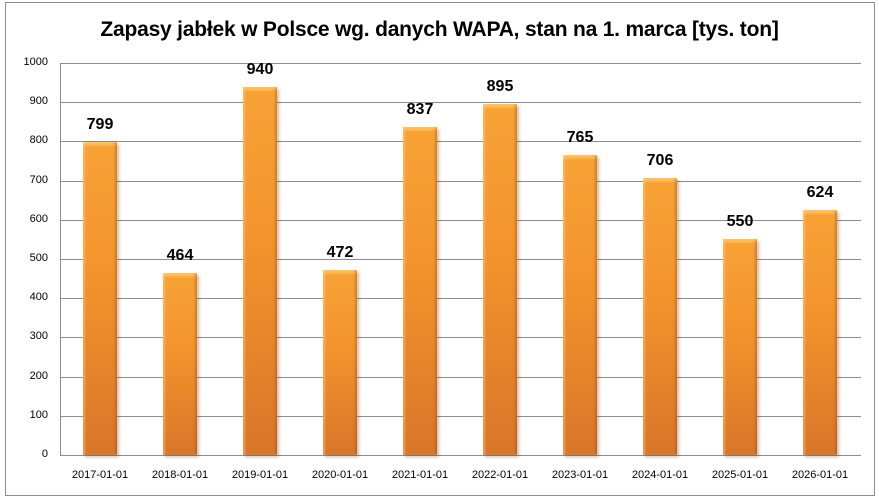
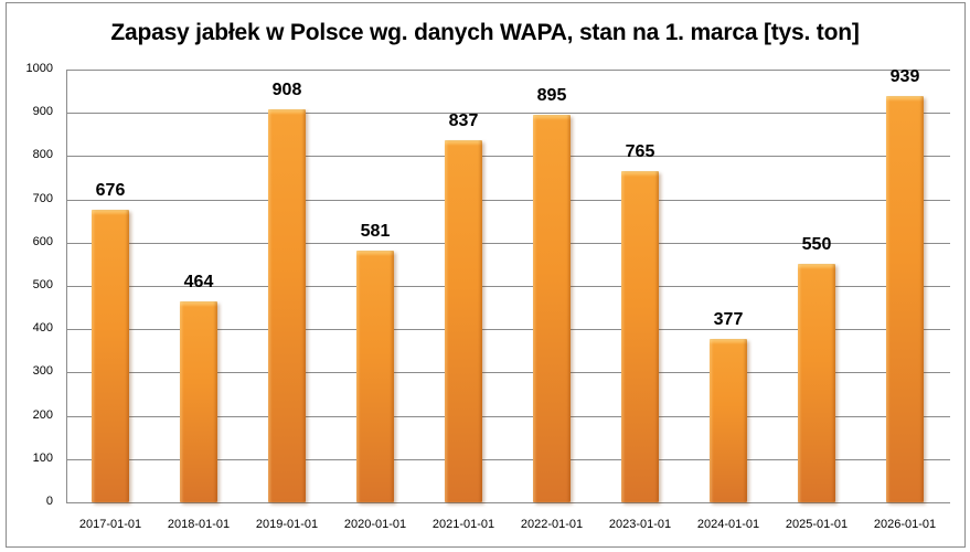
2017-01-01: 799 -> 676
2019-01-01: 940 -> 908
2020-01-01: 472 -> 581
2024-01-01: 706 -> 377
2026-01-01: 624 -> 939
